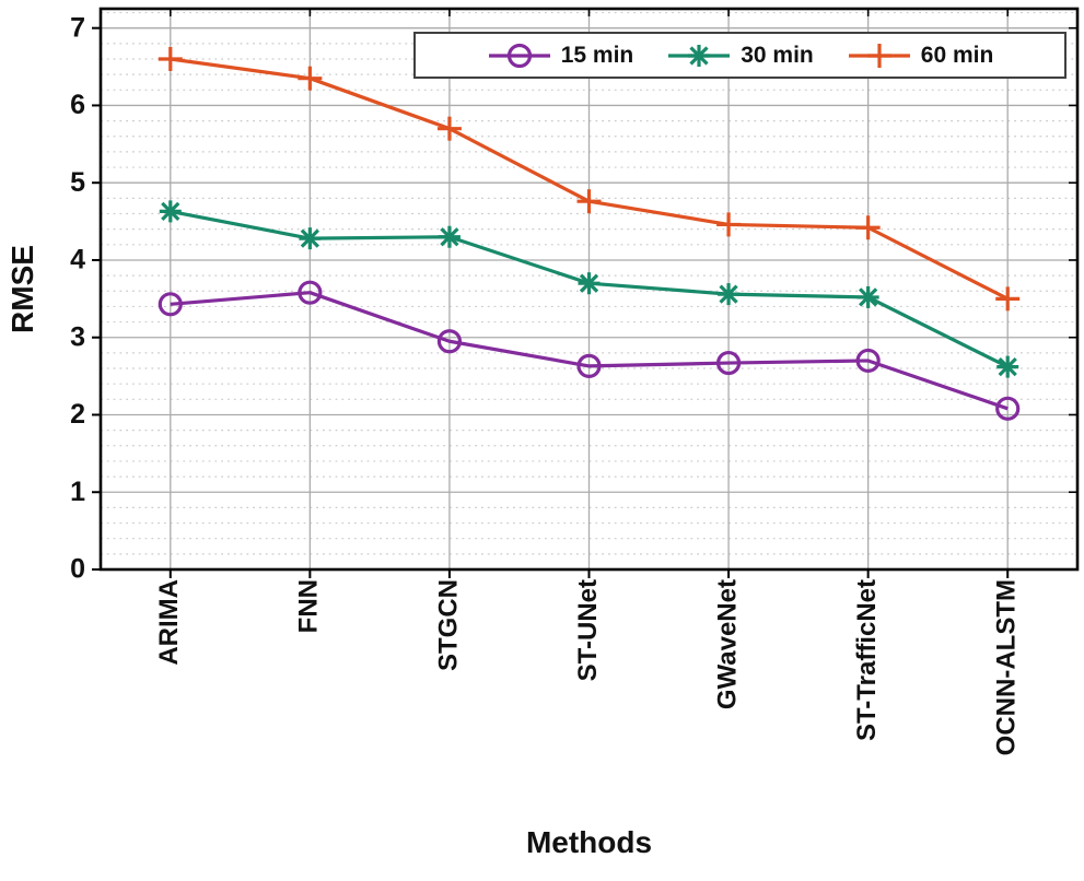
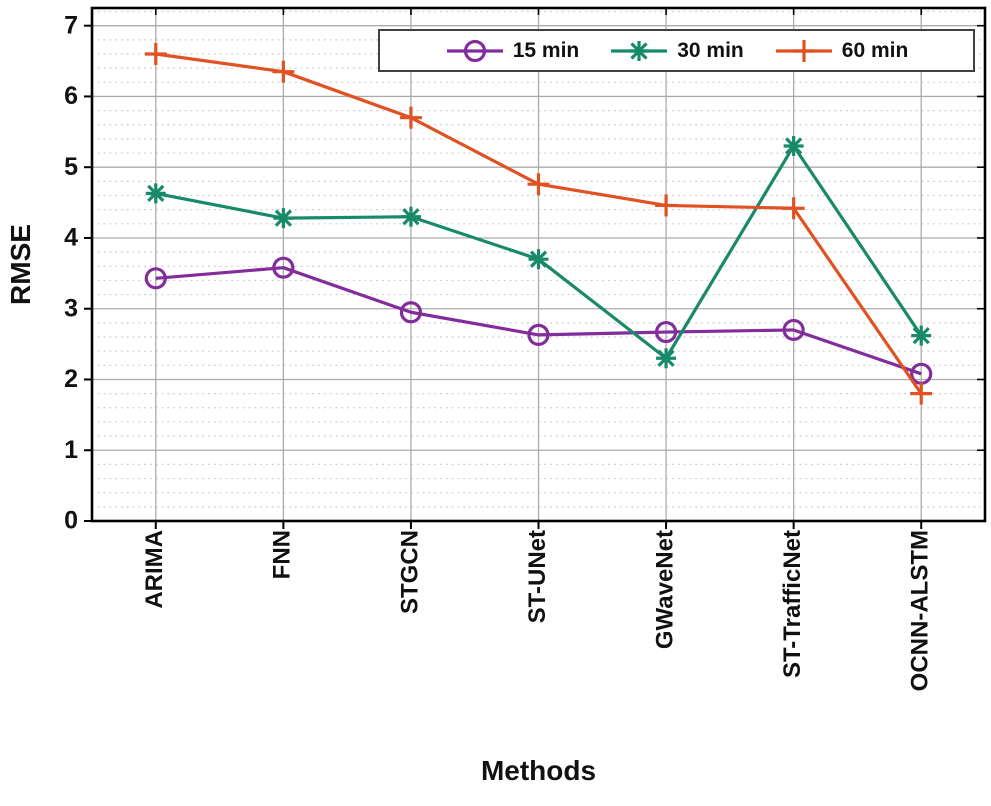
30 min/GWaveNet: 3.6 -> 2.3
30 min/ST-TrafficNet: 3.5 -> 5.3
60 min/OCNN-ALSTM: 3.5 -> 1.8
